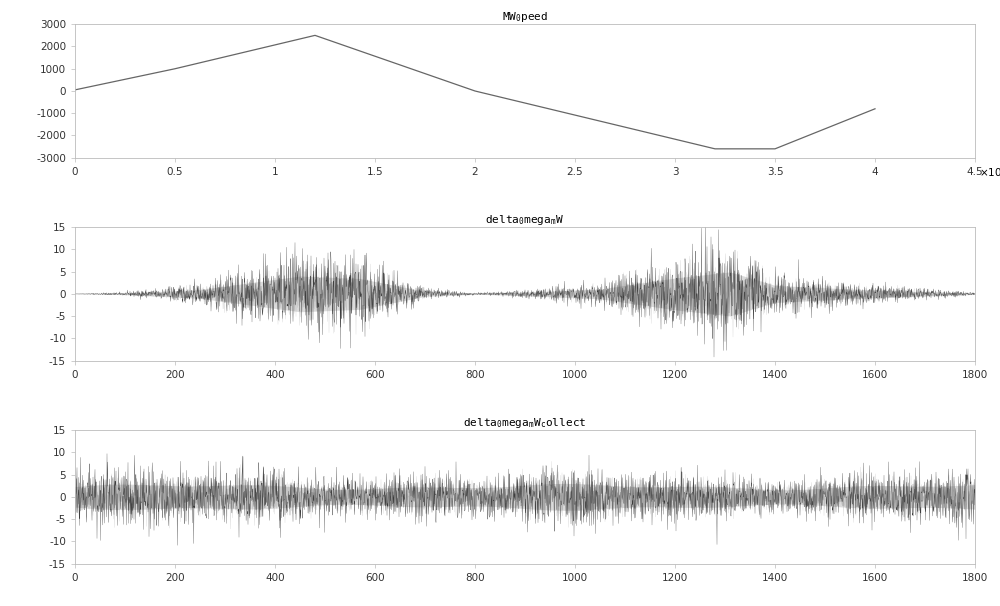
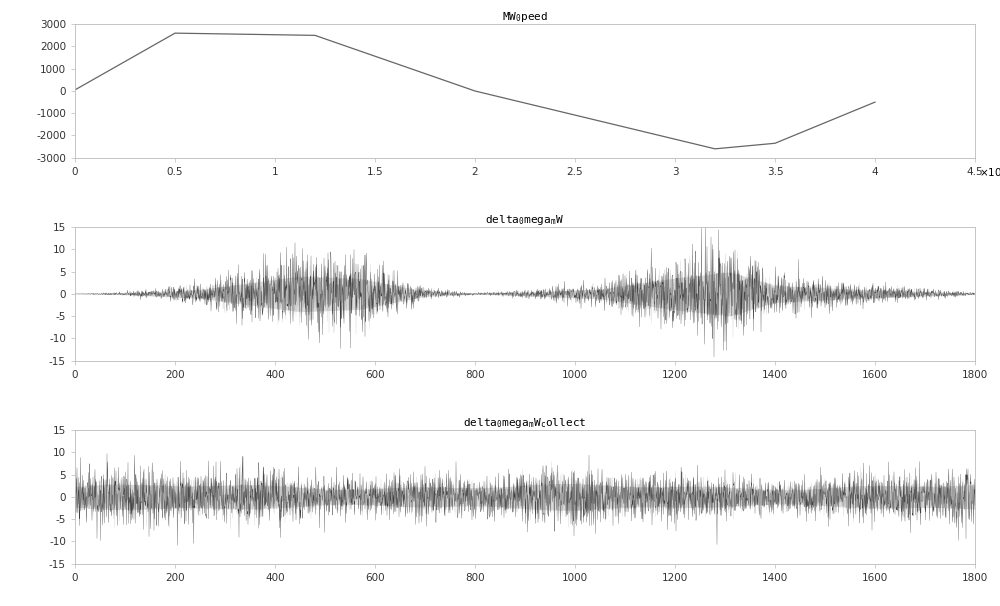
0.5: 1000 -> 2600
3.5: -2600 -> -2350
4: -800 -> -500
